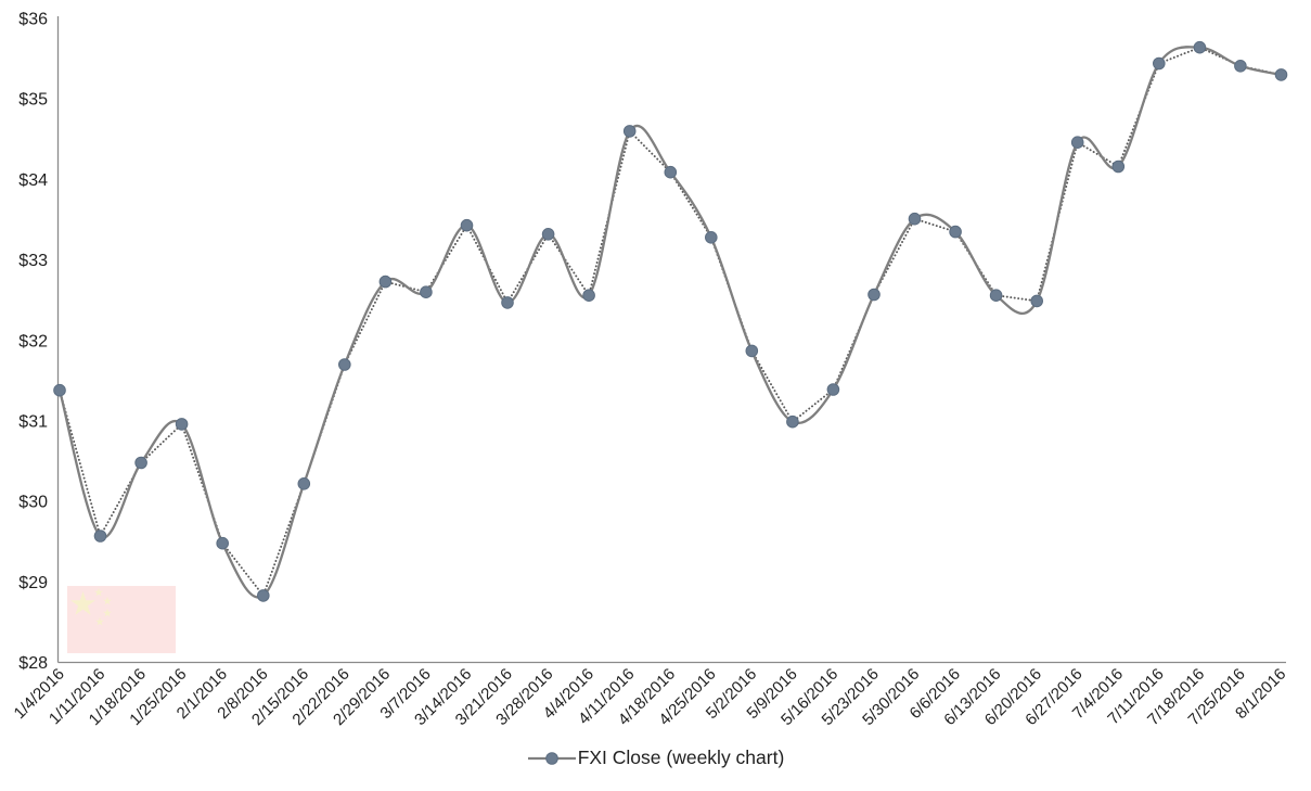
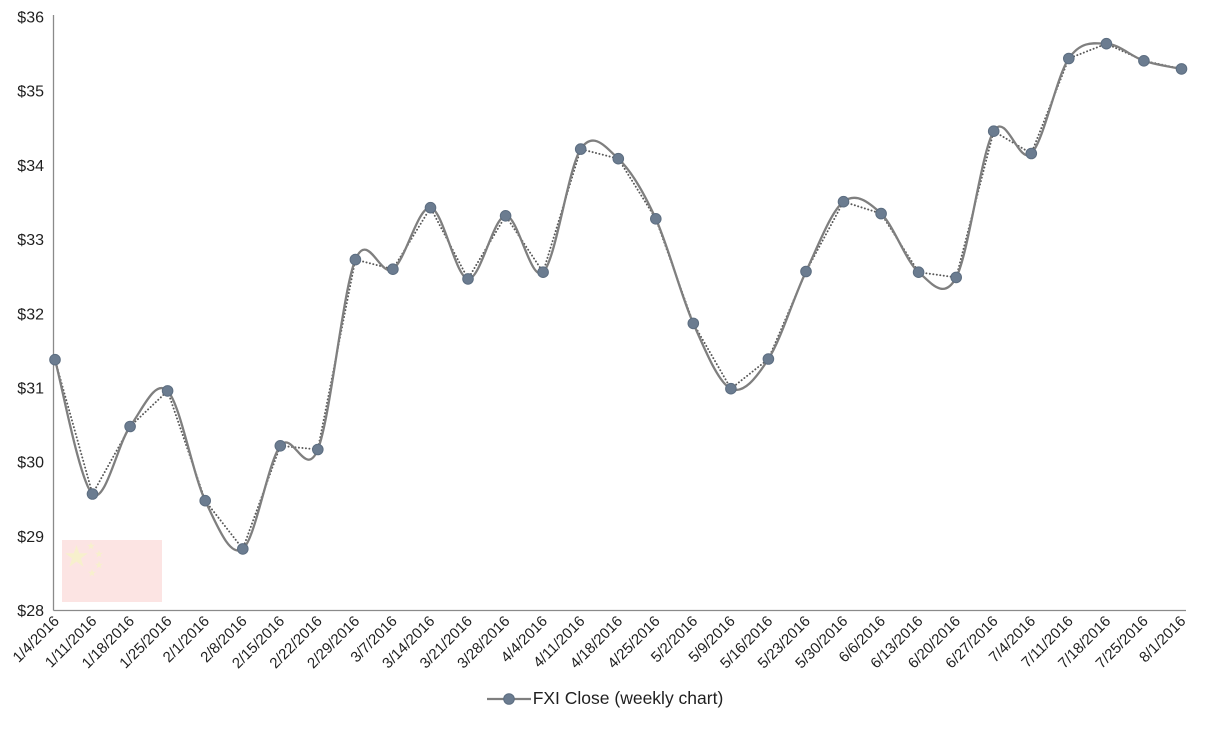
2/22/2016: $31.7 -> $30.2
4/11/2016: $34.6 -> $34.2
